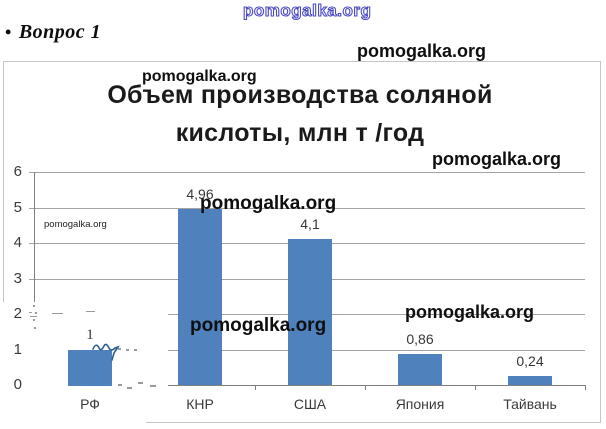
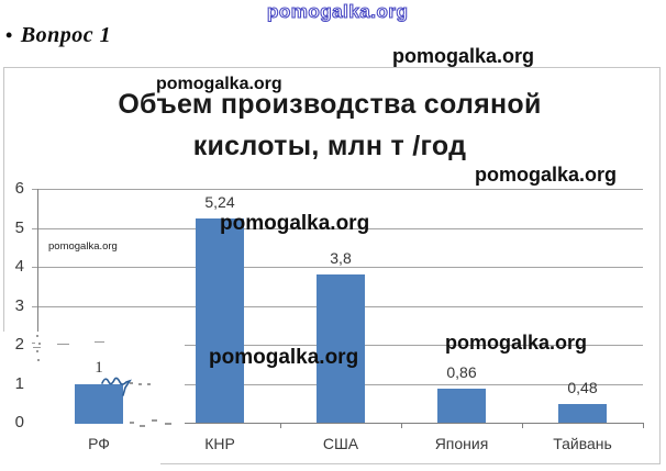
КНР: 4,96 -> 5,24
США: 4,1 -> 3,8
Тайвань: 0,24 -> 0,48
